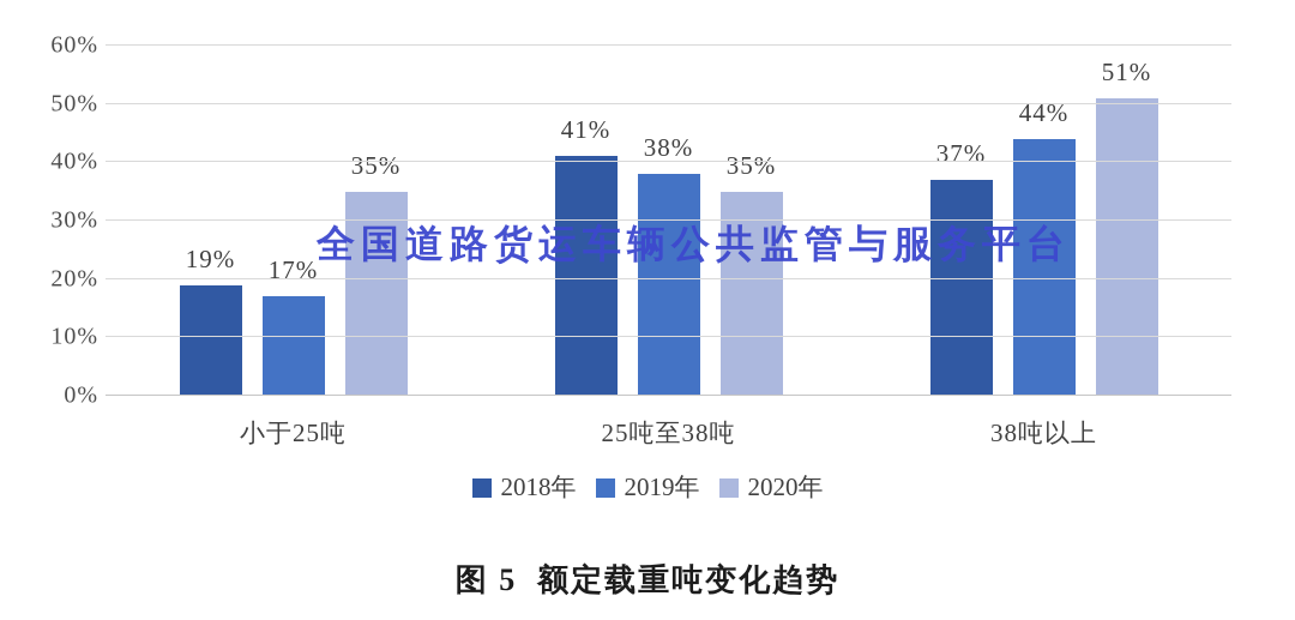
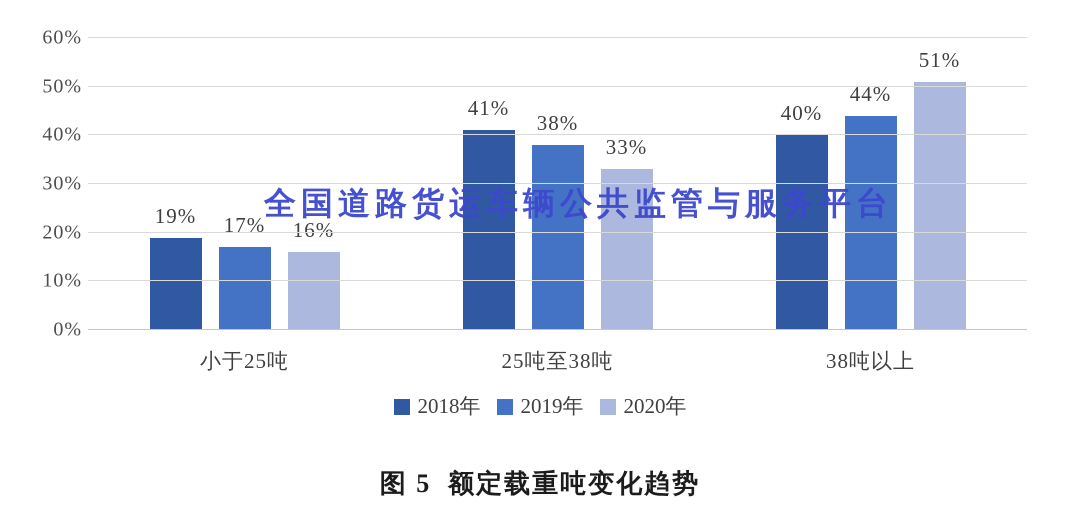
2020年/小于25吨: 35% -> 16%
2020年/25吨至38吨: 35% -> 33%
2018年/38吨以上: 37% -> 40%
